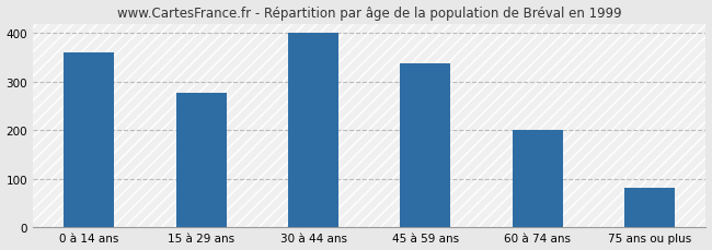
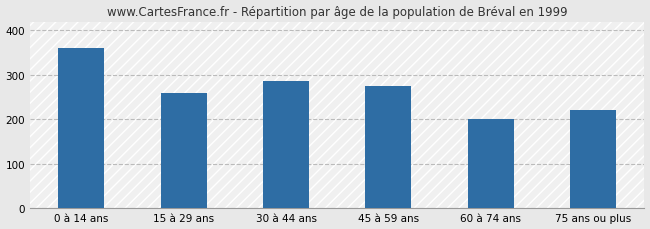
15 à 29 ans: 278 -> 260
30 à 44 ans: 400 -> 285
45 à 59 ans: 338 -> 275
75 ans ou plus: 80 -> 220
